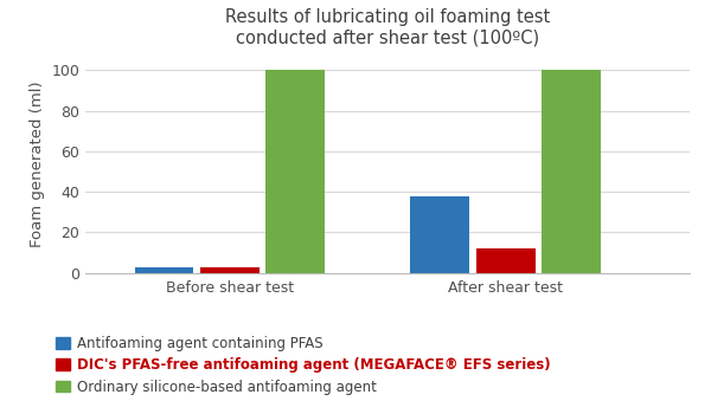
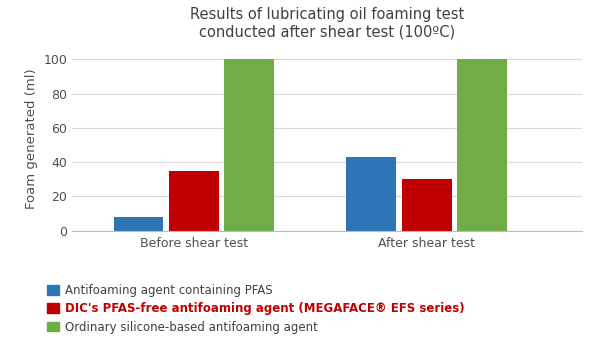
Antifoaming agent containing PFAS/Before shear test: 2 -> 8
DIC's PFAS-free antifoaming agent (MEGAFACE® EFS series)/Before shear test: 2 -> 35
Antifoaming agent containing PFAS/After shear test: 38 -> 43
DIC's PFAS-free antifoaming agent (MEGAFACE® EFS series)/After shear test: 12 -> 30
